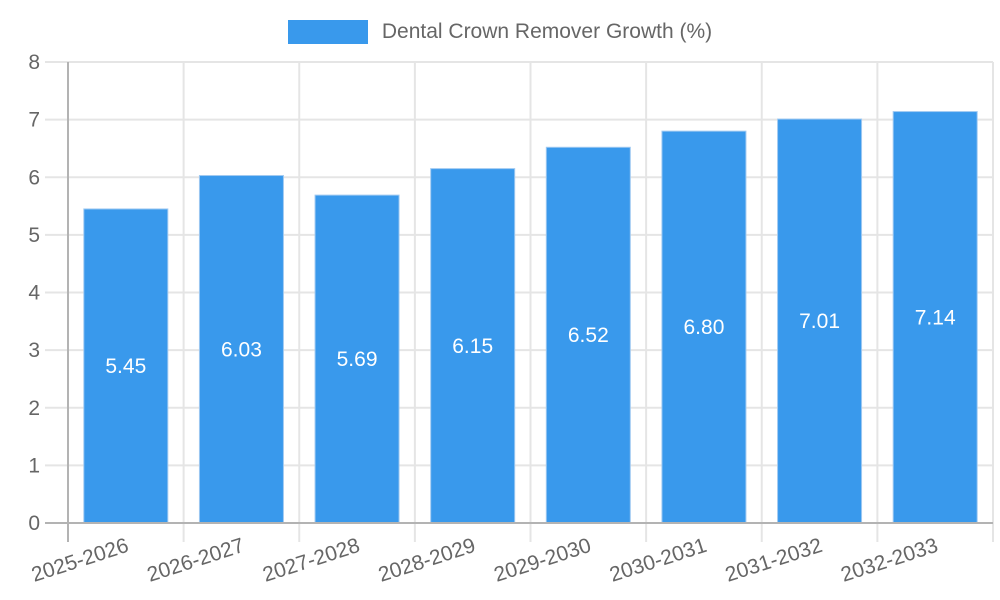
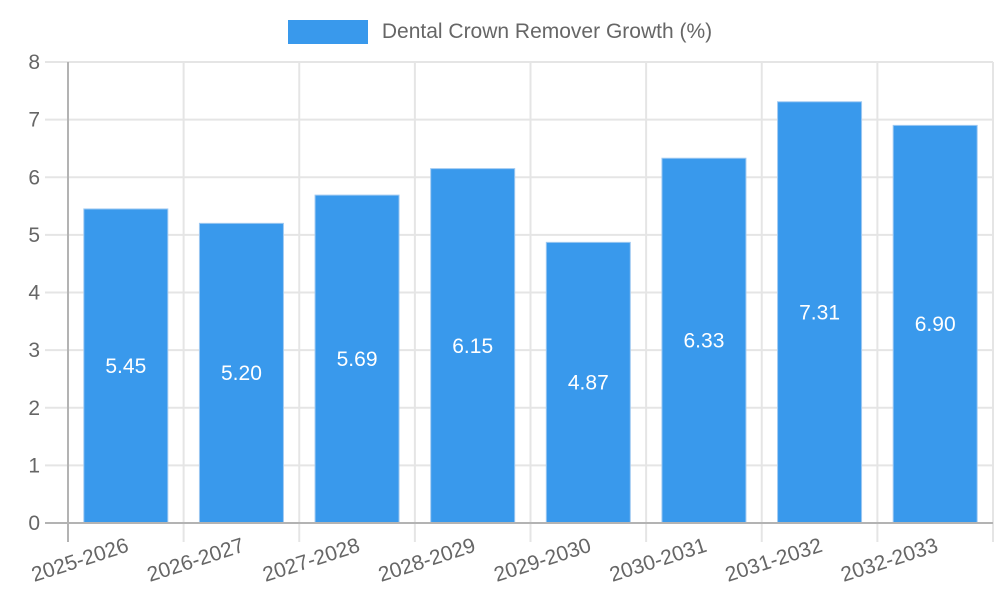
2026-2027: 6.03 -> 5.20
2029-2030: 6.52 -> 4.87
2030-2031: 6.80 -> 6.33
2031-2032: 7.01 -> 7.31
2032-2033: 7.14 -> 6.90
